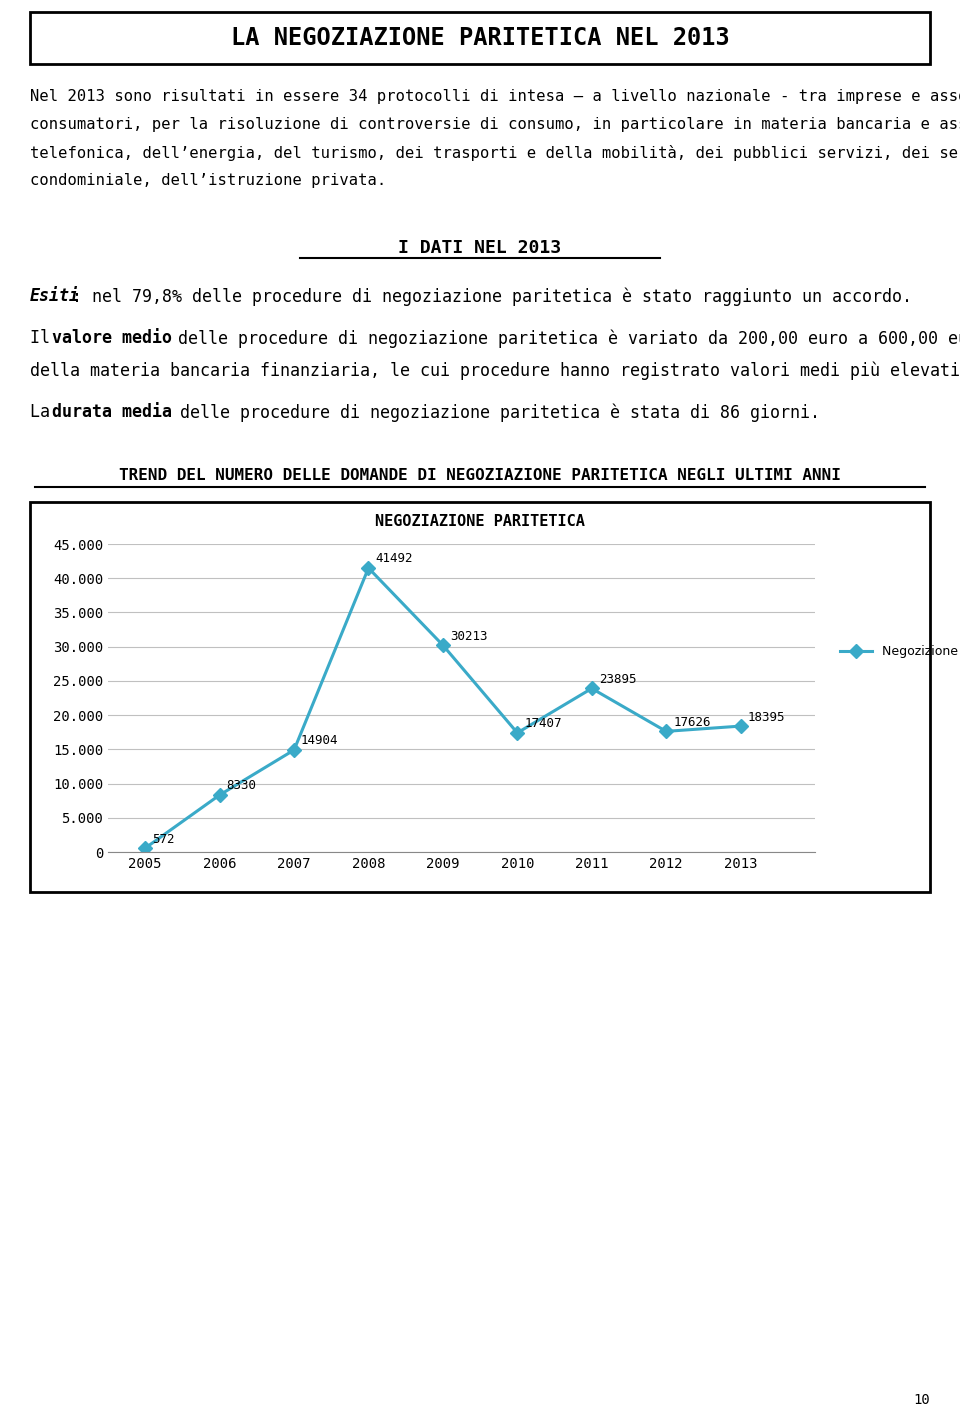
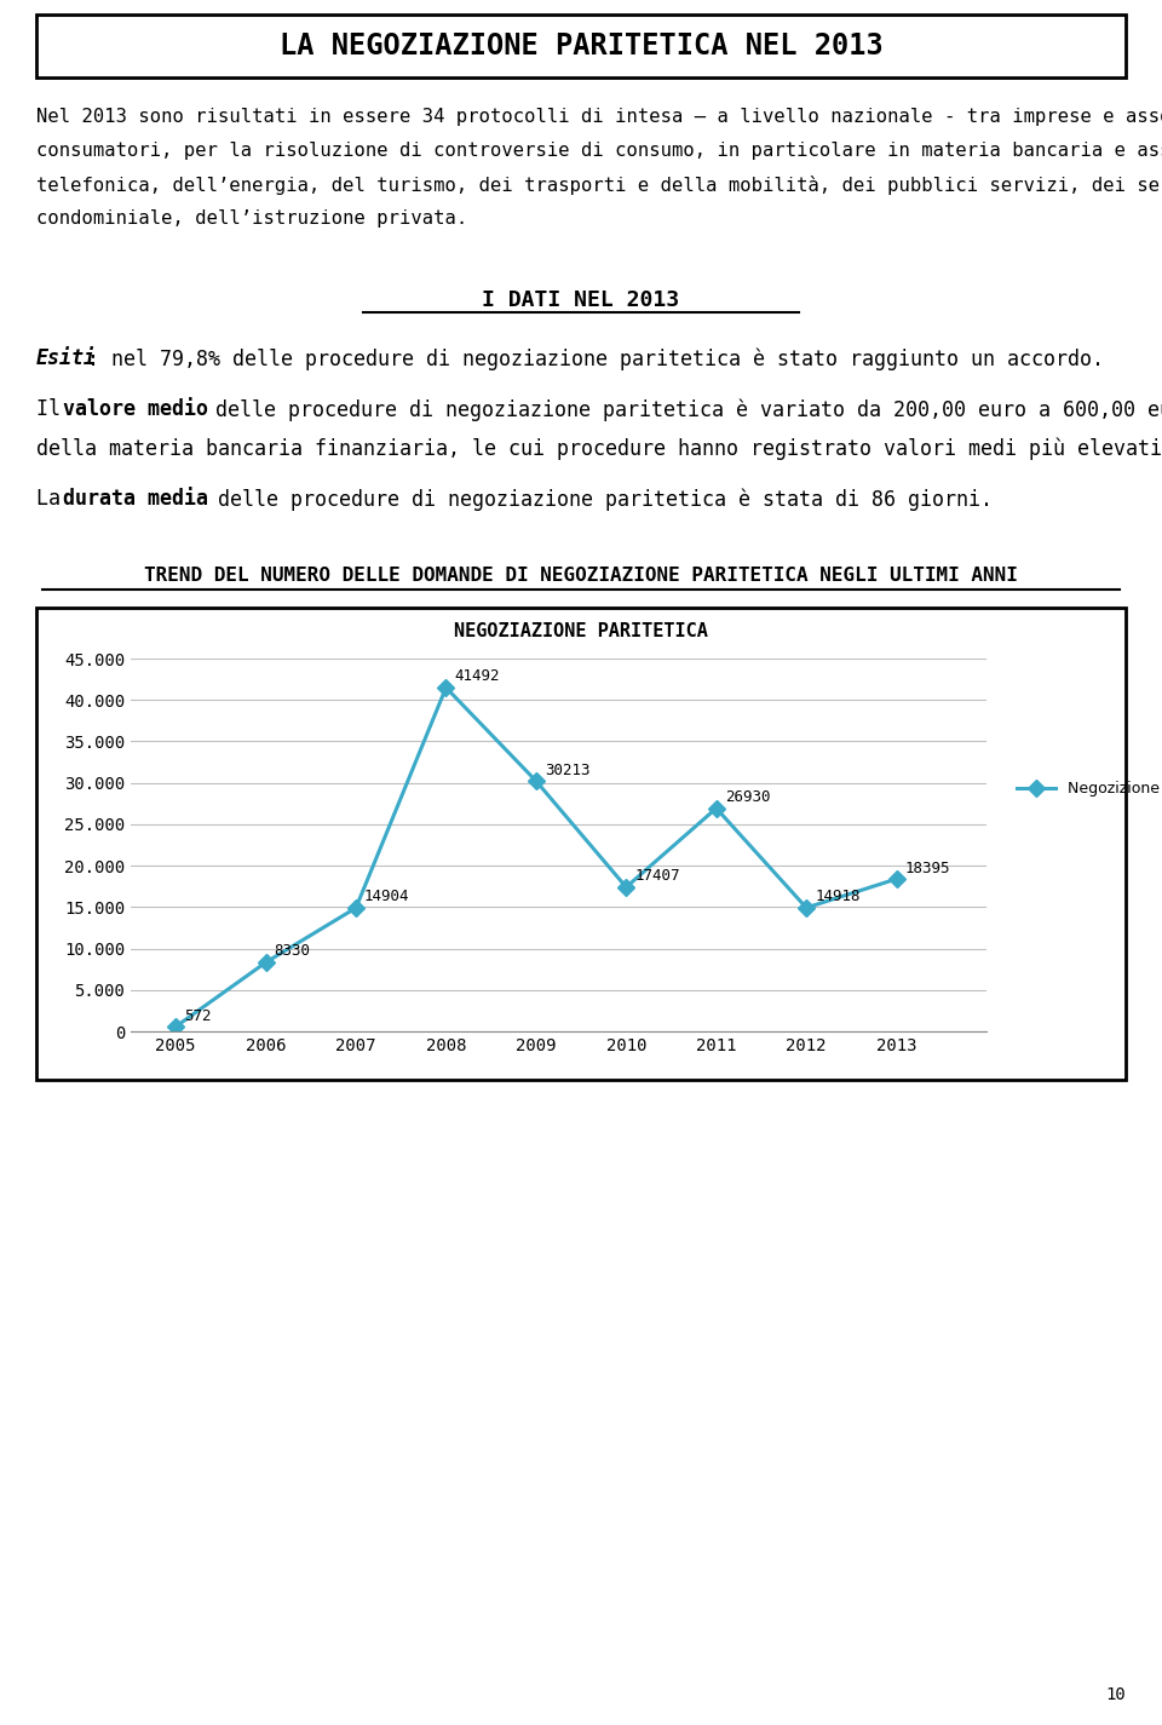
2011: 23895 -> 26930
2012: 17626 -> 14918
